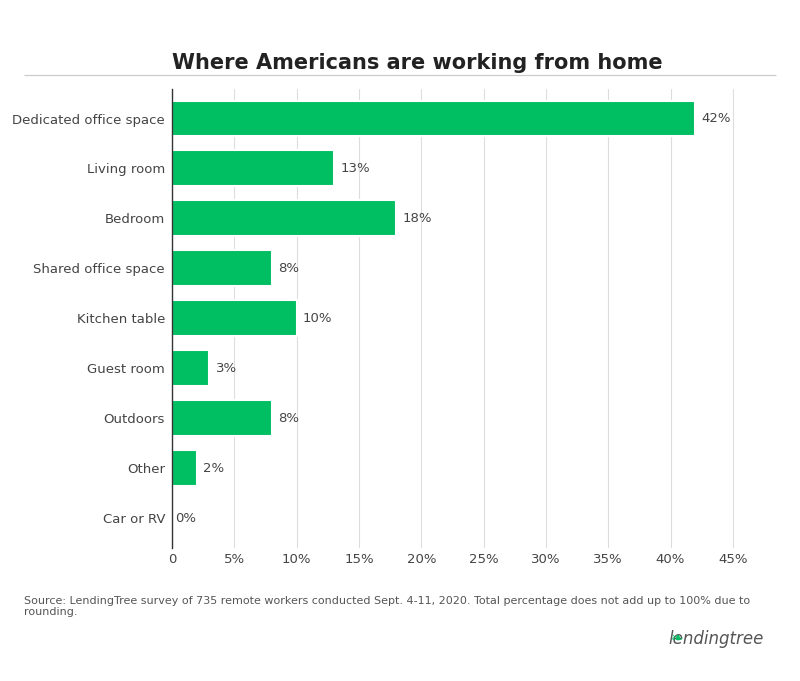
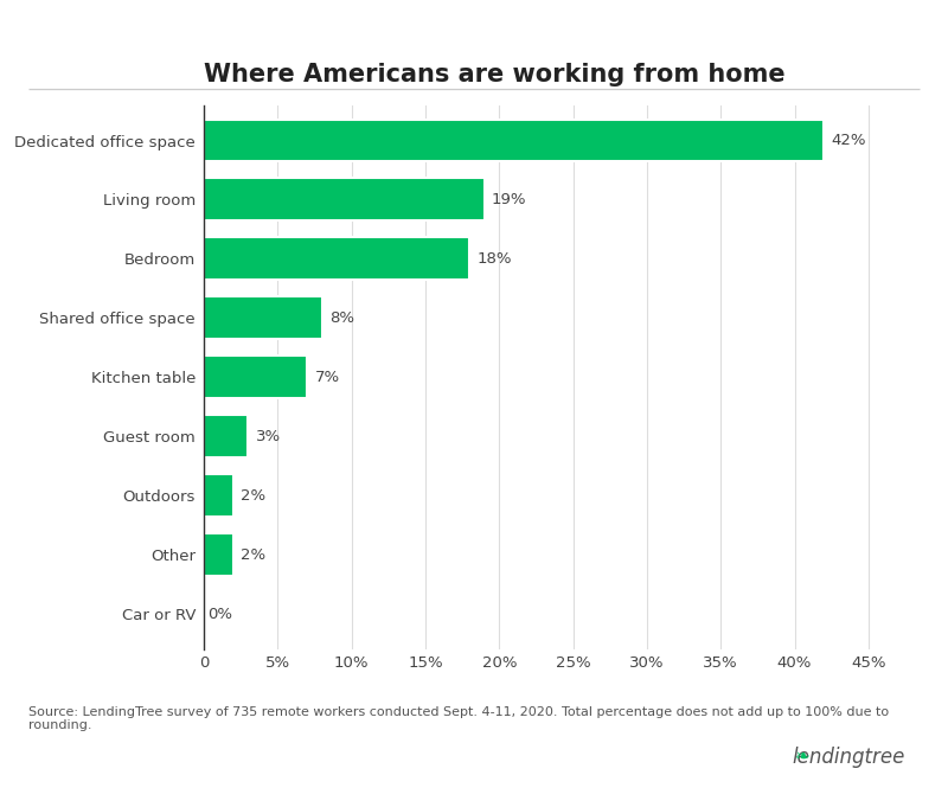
Living room: 13% -> 19%
Kitchen table: 10% -> 7%
Outdoors: 8% -> 2%
